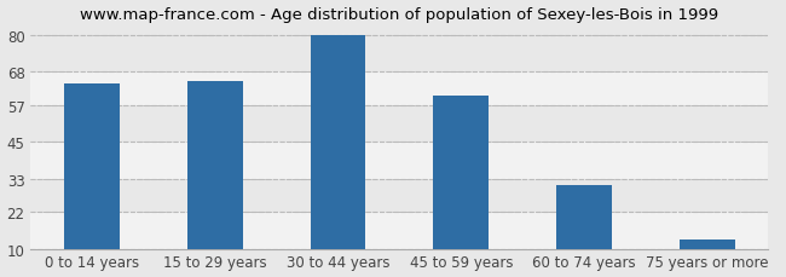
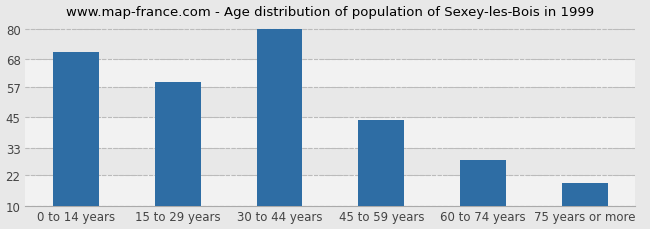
0 to 14 years: 64 -> 71
15 to 29 years: 65 -> 59
45 to 59 years: 60 -> 44
60 to 74 years: 31 -> 28
75 years or more: 13 -> 19
